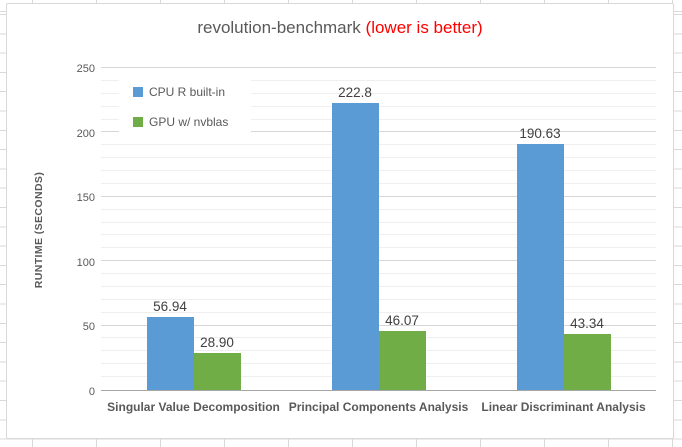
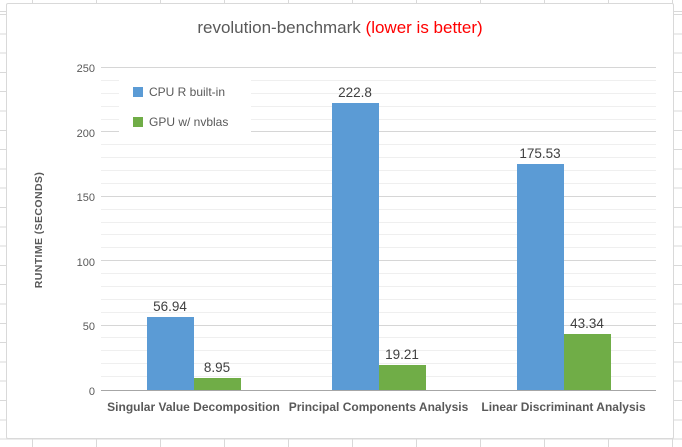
GPU w/ nvblas/Singular Value Decomposition: 28.90 -> 8.95
GPU w/ nvblas/Principal Components Analysis: 46.07 -> 19.21
CPU R built-in/Linear Discriminant Analysis: 190.63 -> 175.53
